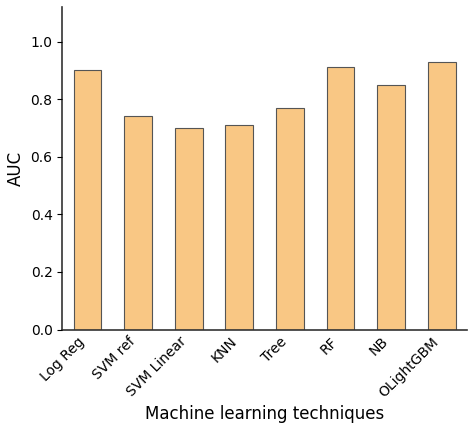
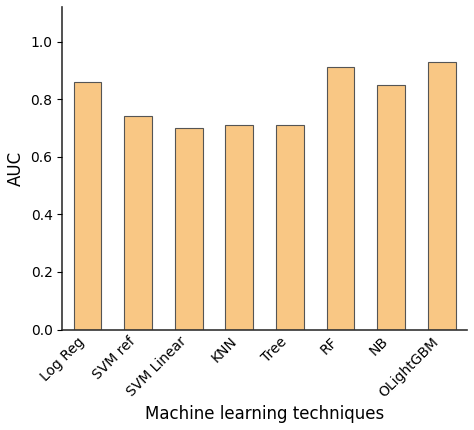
Log Reg: 0.90 -> 0.86
Tree: 0.77 -> 0.71
